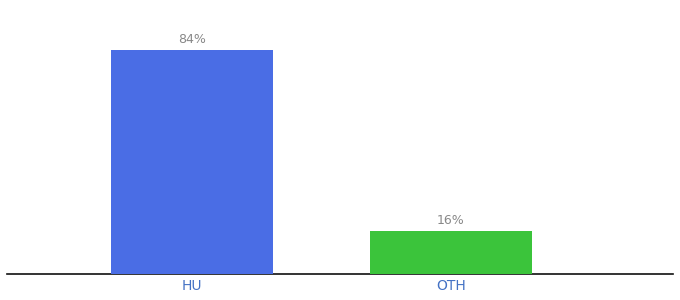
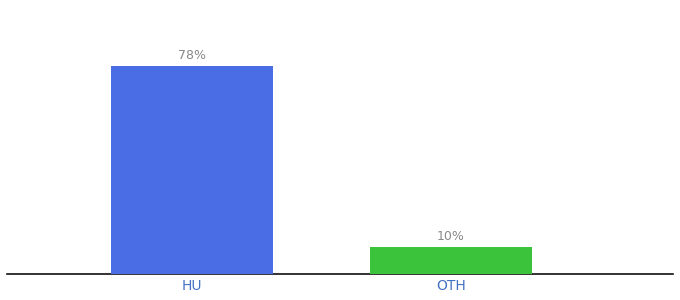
HU: 84% -> 78%
OTH: 16% -> 10%
